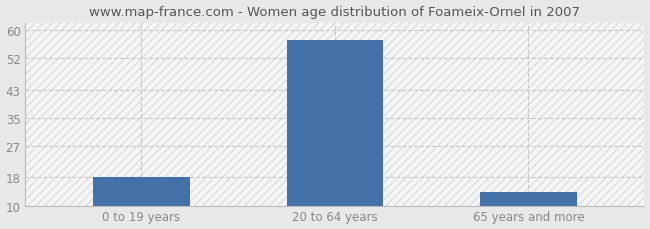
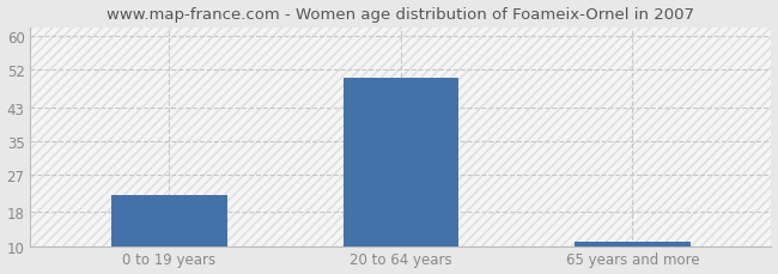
0 to 19 years: 18 -> 22
20 to 64 years: 57 -> 50
65 years and more: 14 -> 11
